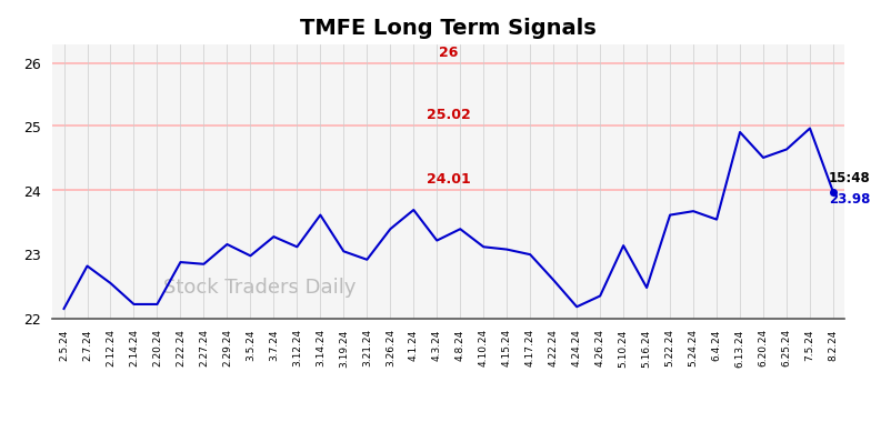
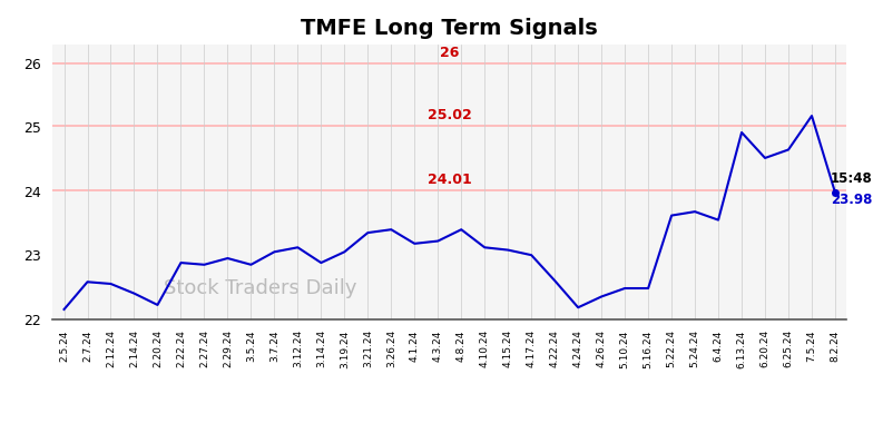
2.7.24: 22.82 -> 22.58
2.14.24: 22.22 -> 22.40
2.29.24: 23.16 -> 22.95
3.5.24: 22.98 -> 22.85
3.7.24: 23.28 -> 23.05
3.14.24: 23.62 -> 22.88
3.21.24: 22.92 -> 23.35
4.1.24: 23.70 -> 23.18
5.10.24: 23.14 -> 22.48
7.5.24: 24.98 -> 25.18
